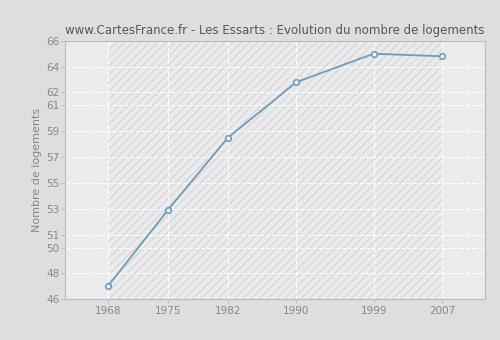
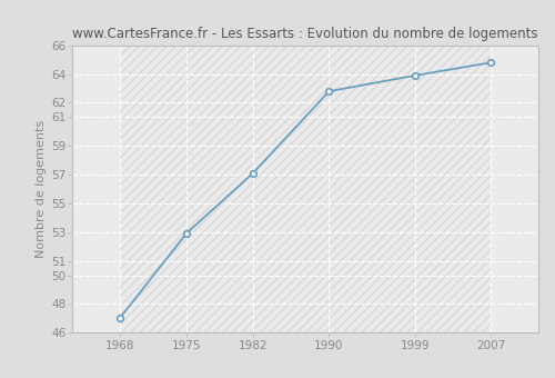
1982: 58.5 -> 57.1
1999: 65.0 -> 63.9
